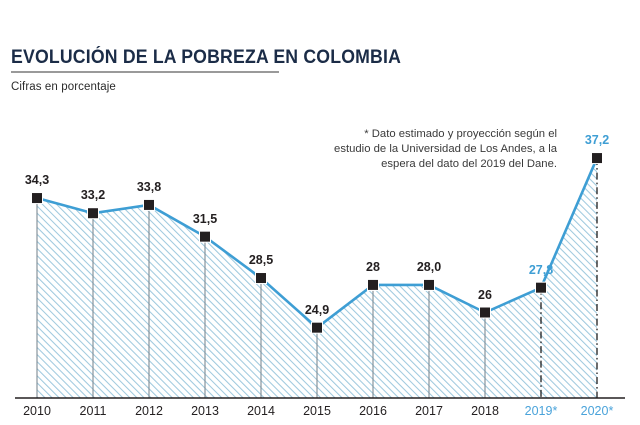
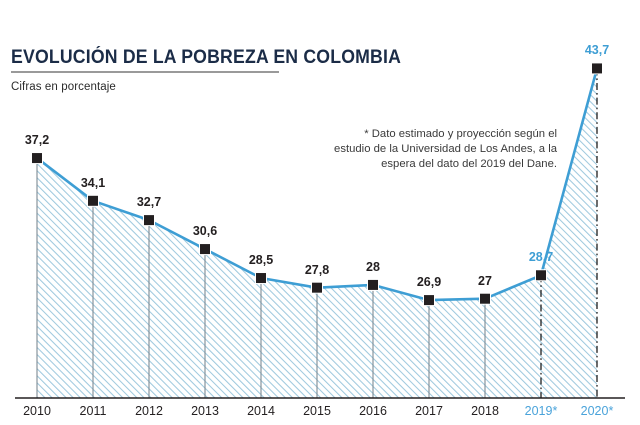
2010: 34,3 -> 37,2
2011: 33,2 -> 34,1
2012: 33,8 -> 32,7
2013: 31,5 -> 30,6
2015: 24,9 -> 27,8
2017: 28,0 -> 26,9
2018: 26 -> 27
2019*: 27,8 -> 28,7
2020*: 37,2 -> 43,7
